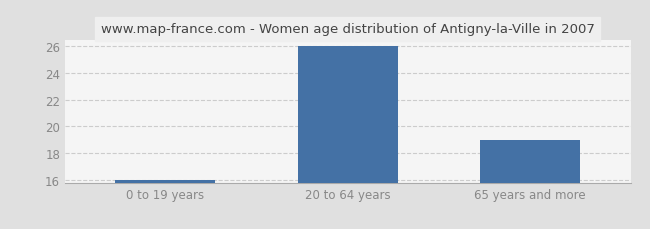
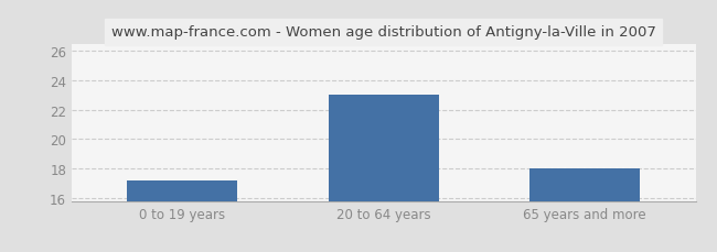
0 to 19 years: 16.1 -> 17.2
20 to 64 years: 26.0 -> 23.0
65 years and more: 19.0 -> 18.0
